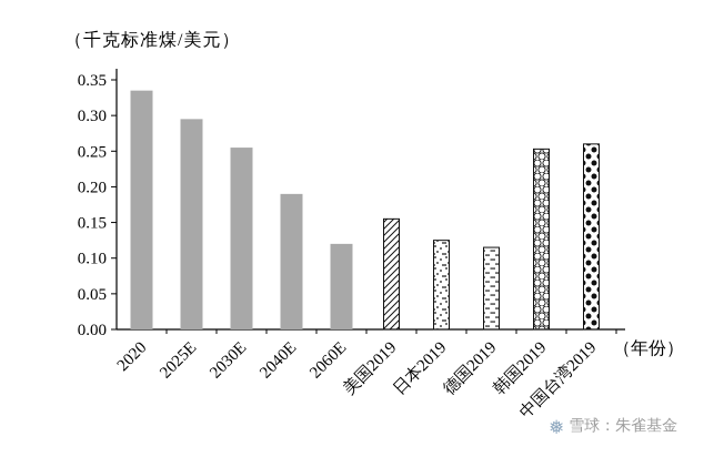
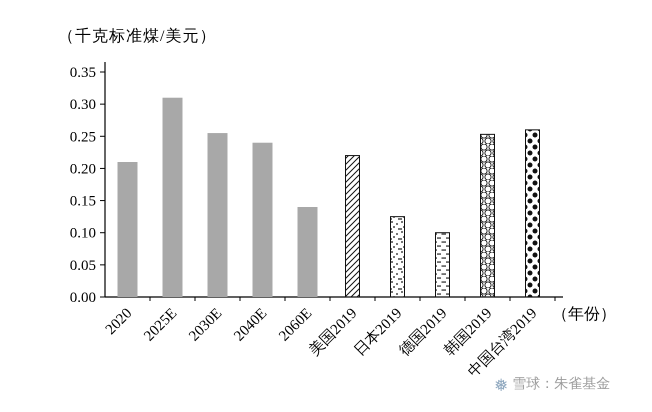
2020: 0.34 -> 0.21
2025E: 0.29 -> 0.31
2040E: 0.19 -> 0.24
2060E: 0.12 -> 0.14
美国2019: 0.15 -> 0.22
德国2019: 0.12 -> 0.10
